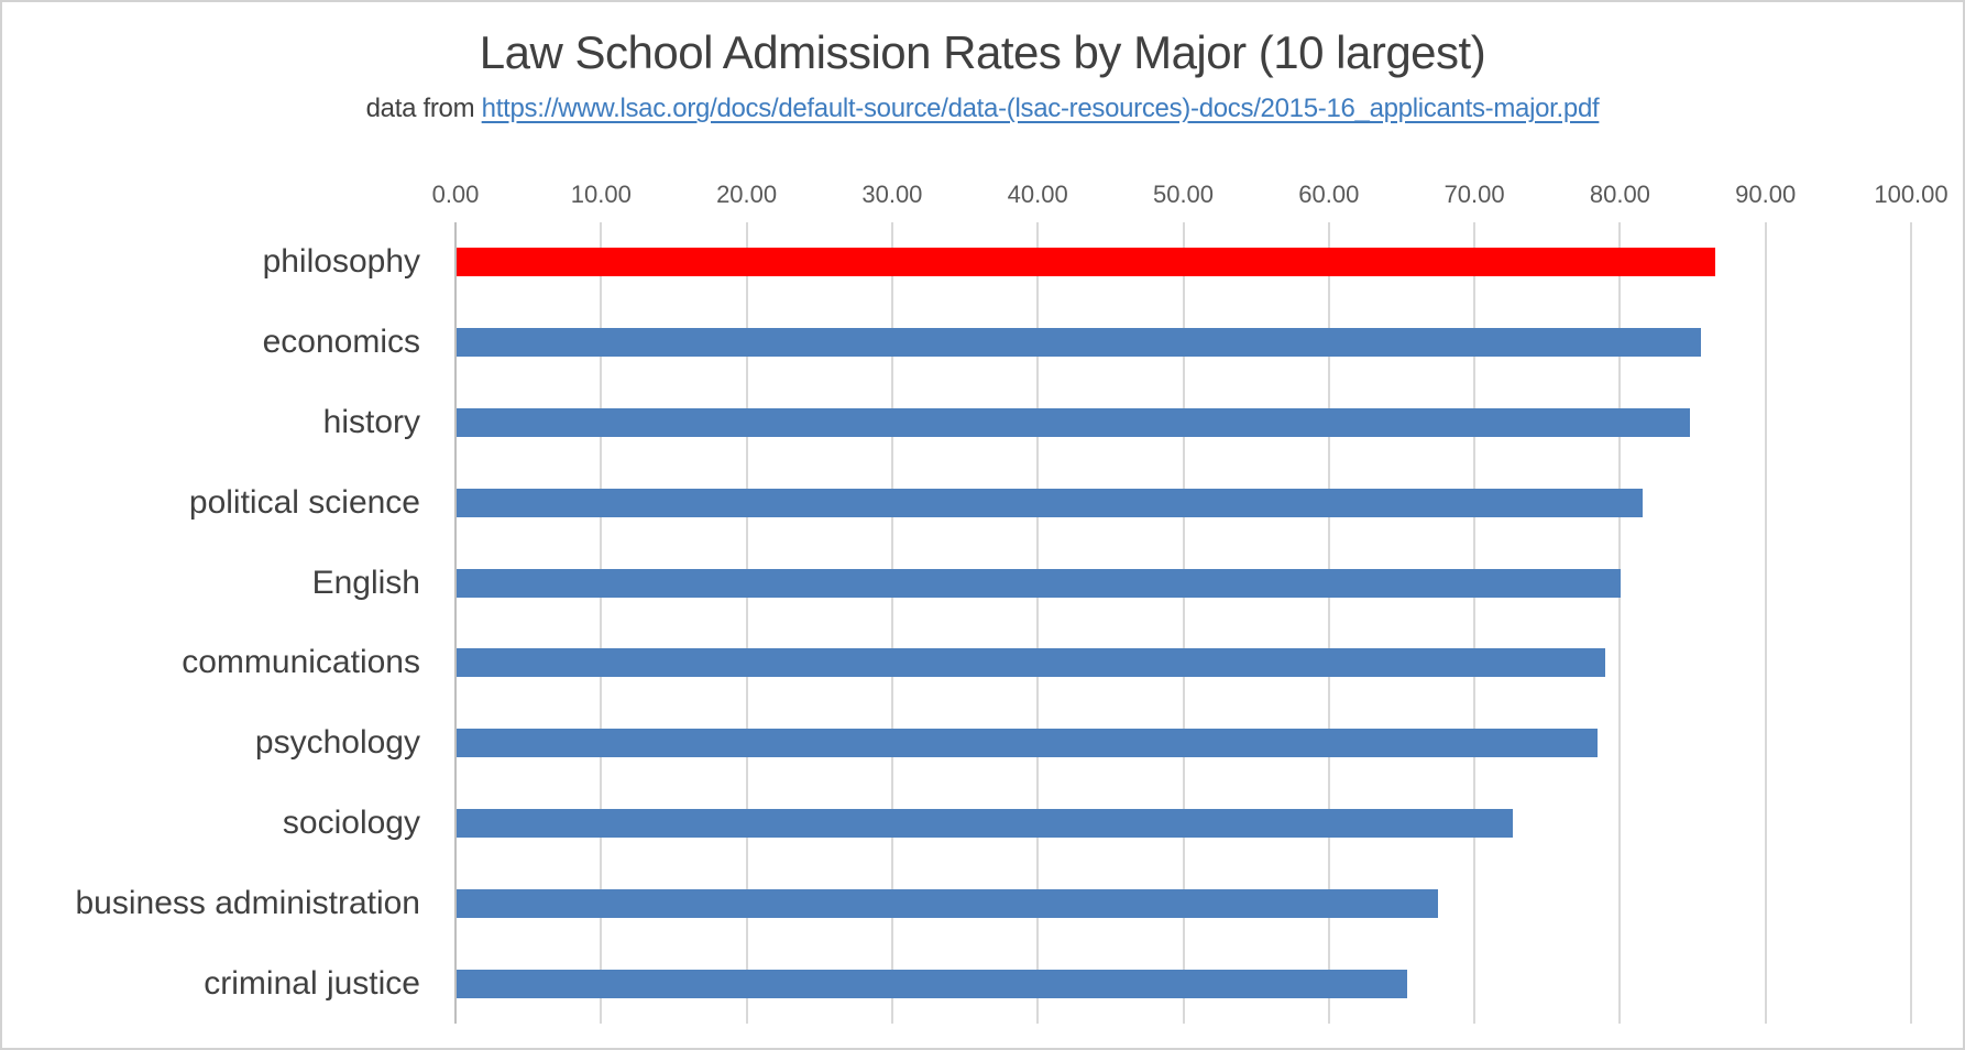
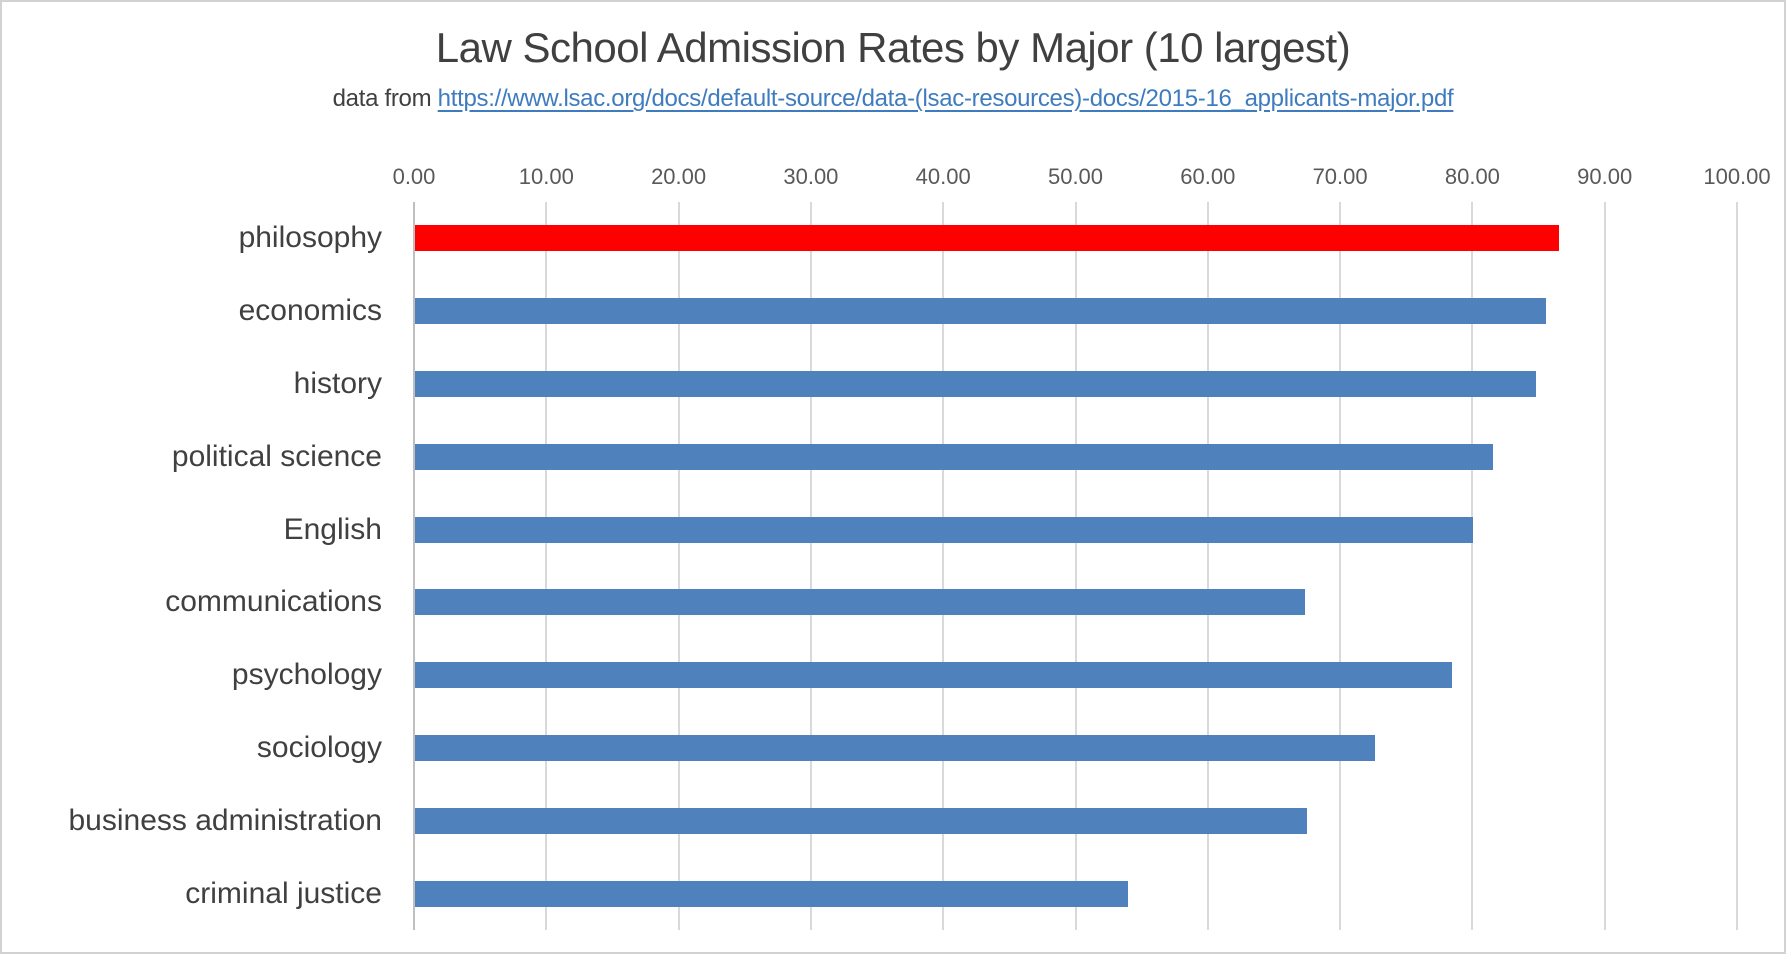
communications: 78.9 -> 67.3
criminal justice: 65.3 -> 53.9
